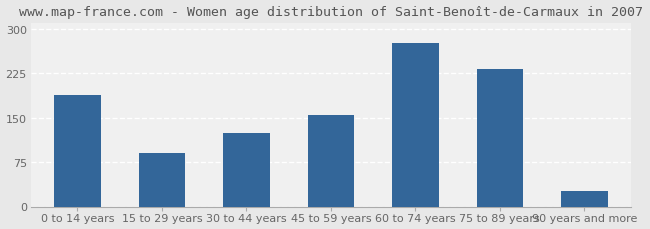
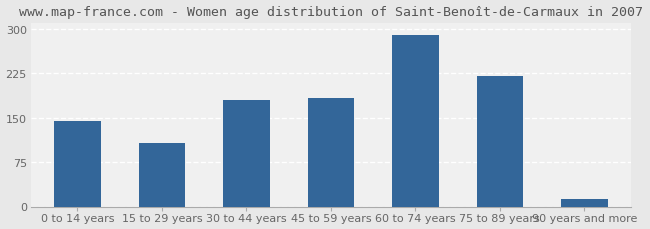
0 to 14 years: 188 -> 144
15 to 29 years: 90 -> 107
30 to 44 years: 124 -> 180
45 to 59 years: 154 -> 183
60 to 74 years: 276 -> 289
75 to 89 years: 232 -> 220
90 years and more: 26 -> 13
